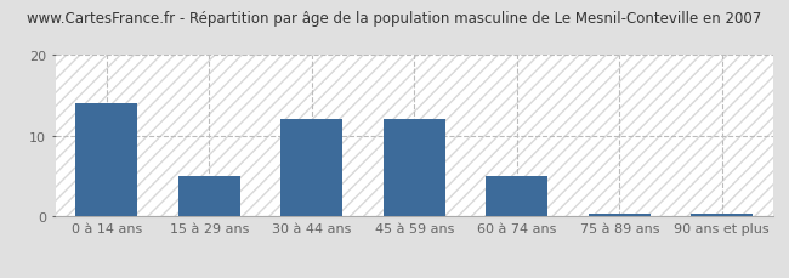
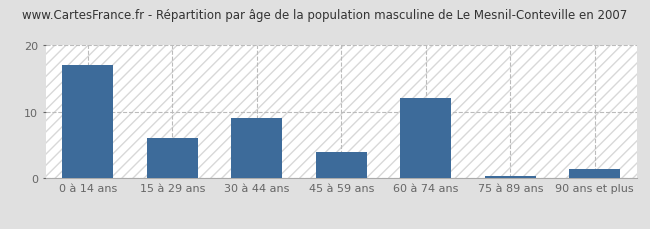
0 à 14 ans: 14.0 -> 17.0
15 à 29 ans: 5.0 -> 6.0
30 à 44 ans: 12.0 -> 9.0
45 à 59 ans: 12.0 -> 4.0
60 à 74 ans: 5.0 -> 12.0
90 ans et plus: 0.3 -> 1.4
